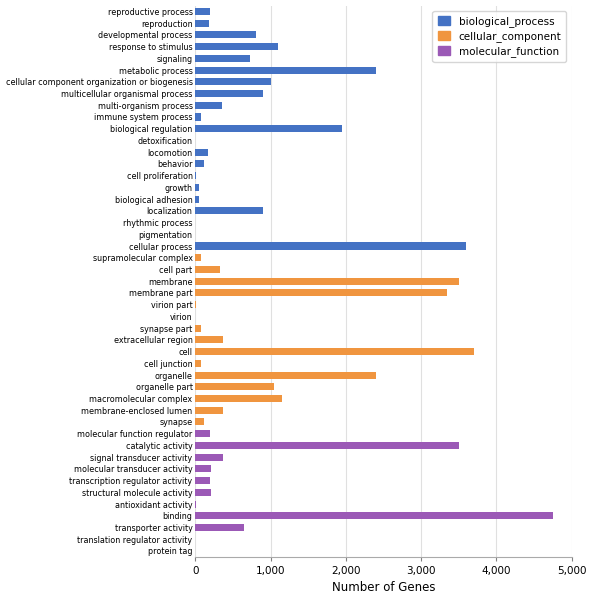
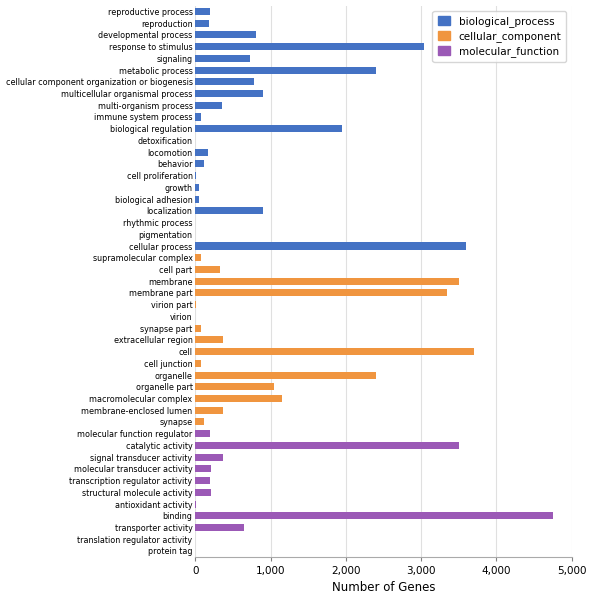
response to stimulus: 1,100 -> 3,040
cellular component organization or biogenesis: 1,000 -> 780
